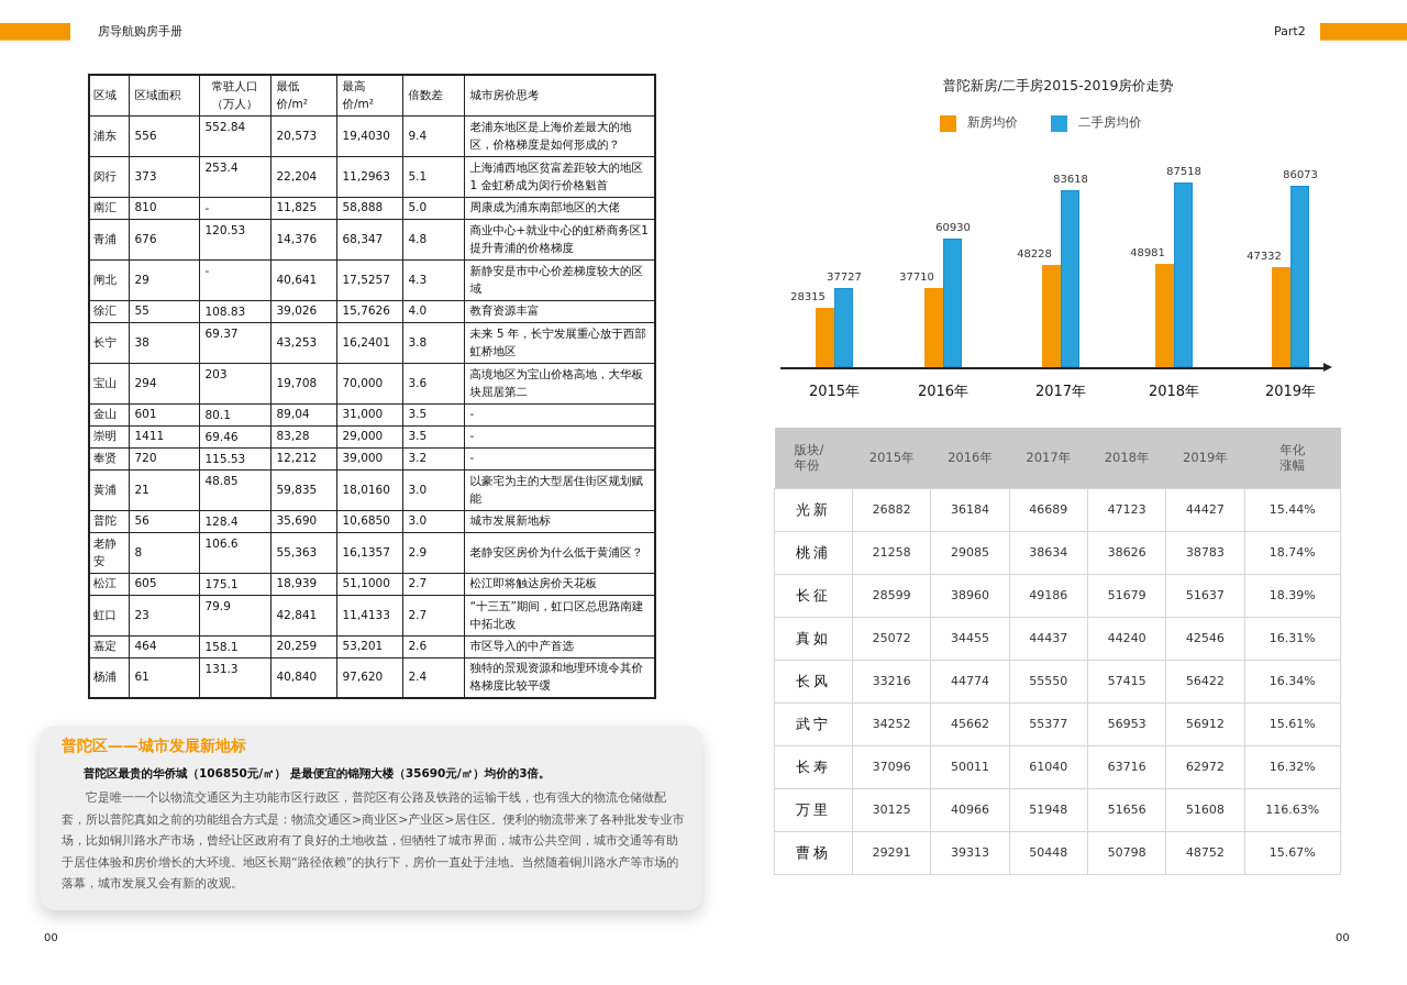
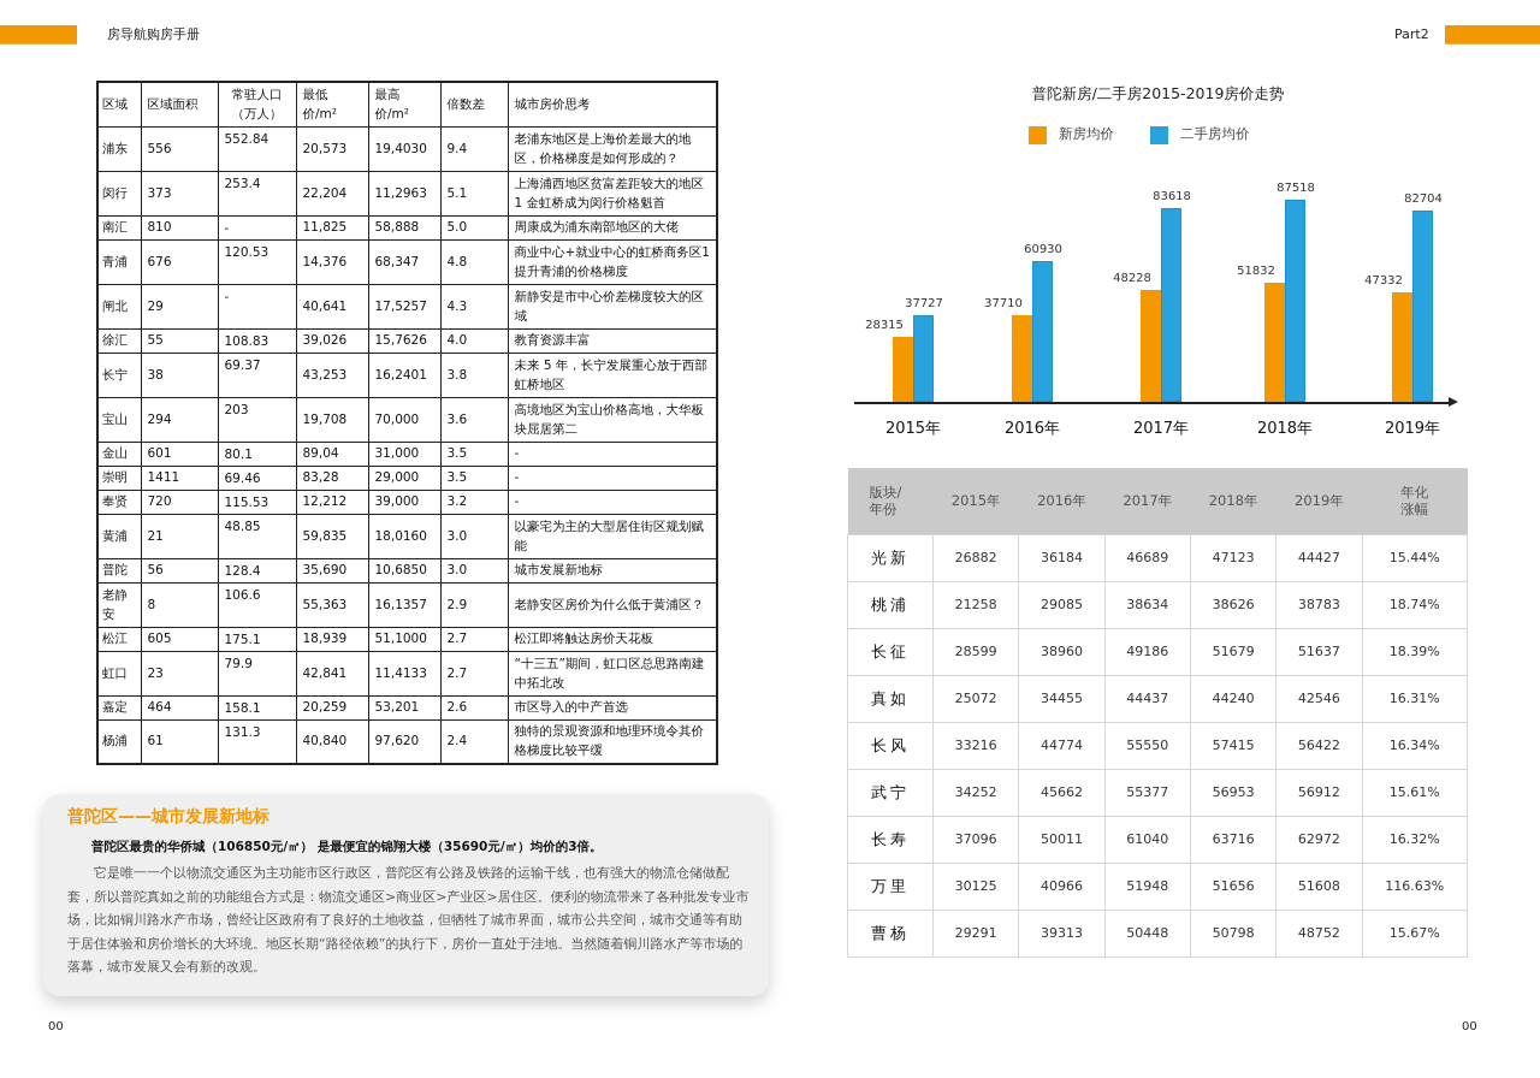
新房均价/2018年: 48981 -> 51832
二手房均价/2019年: 86073 -> 82704
